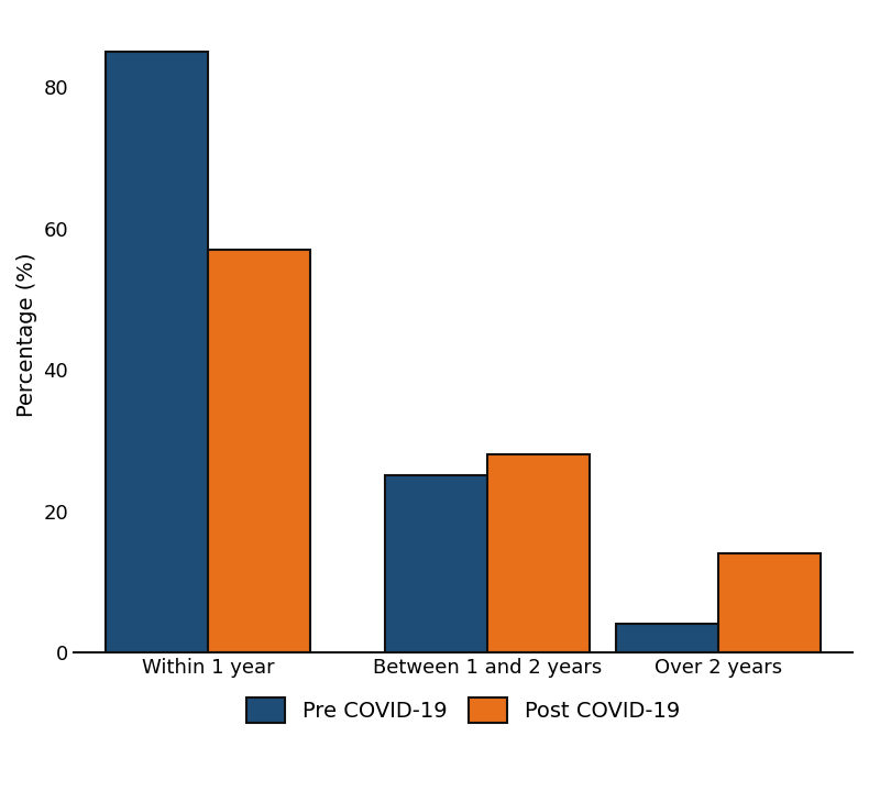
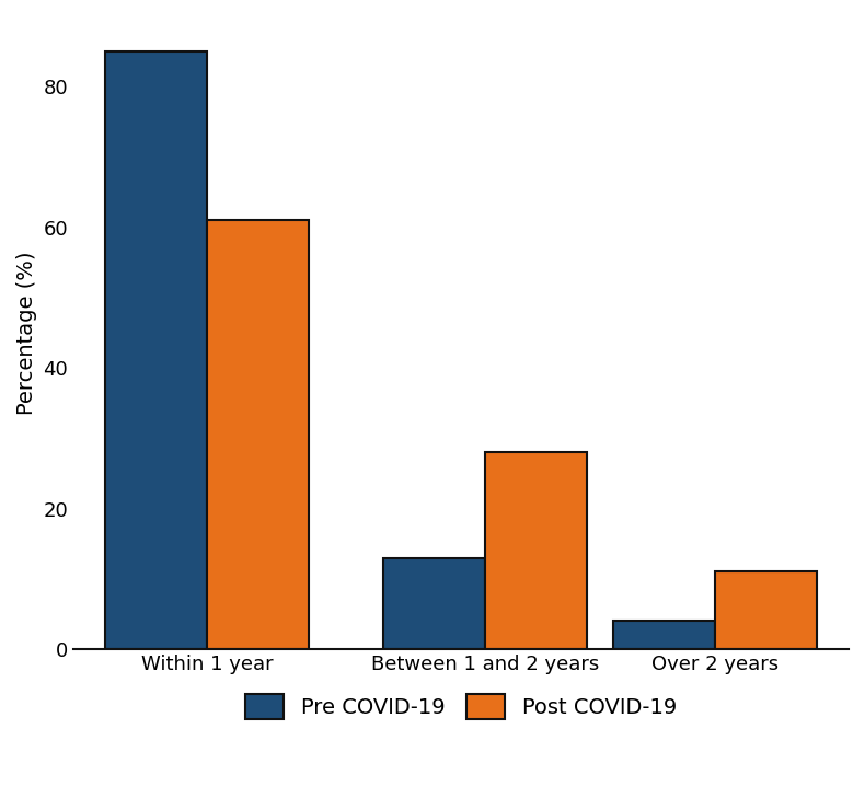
Post COVID-19/Within 1 year: 57 -> 61
Pre COVID-19/Between 1 and 2 years: 25 -> 13
Post COVID-19/Over 2 years: 14 -> 11
